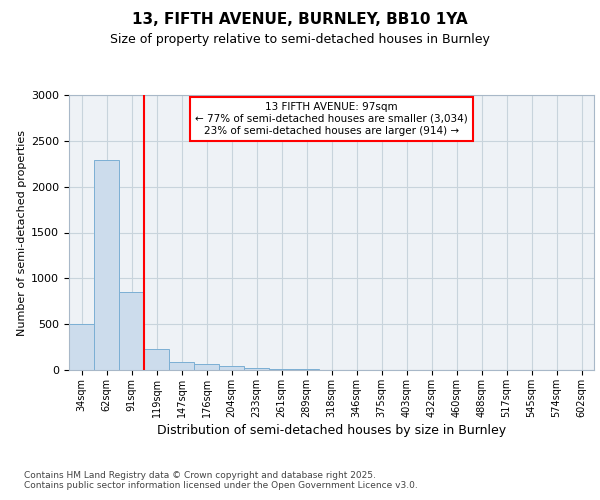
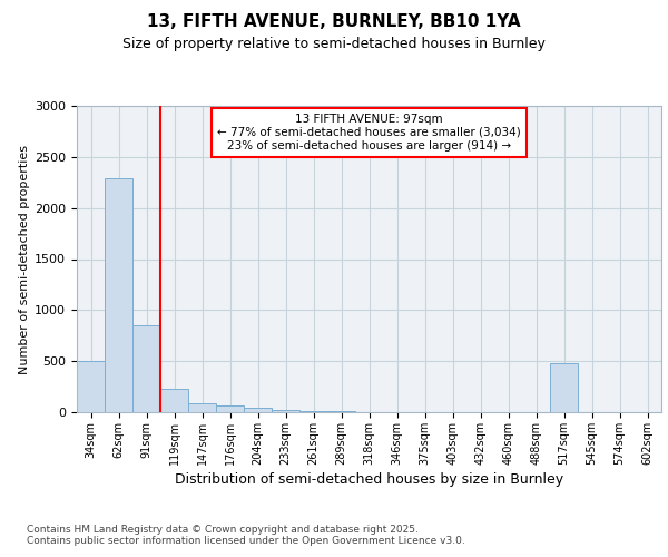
517sqm: 0 -> 480
